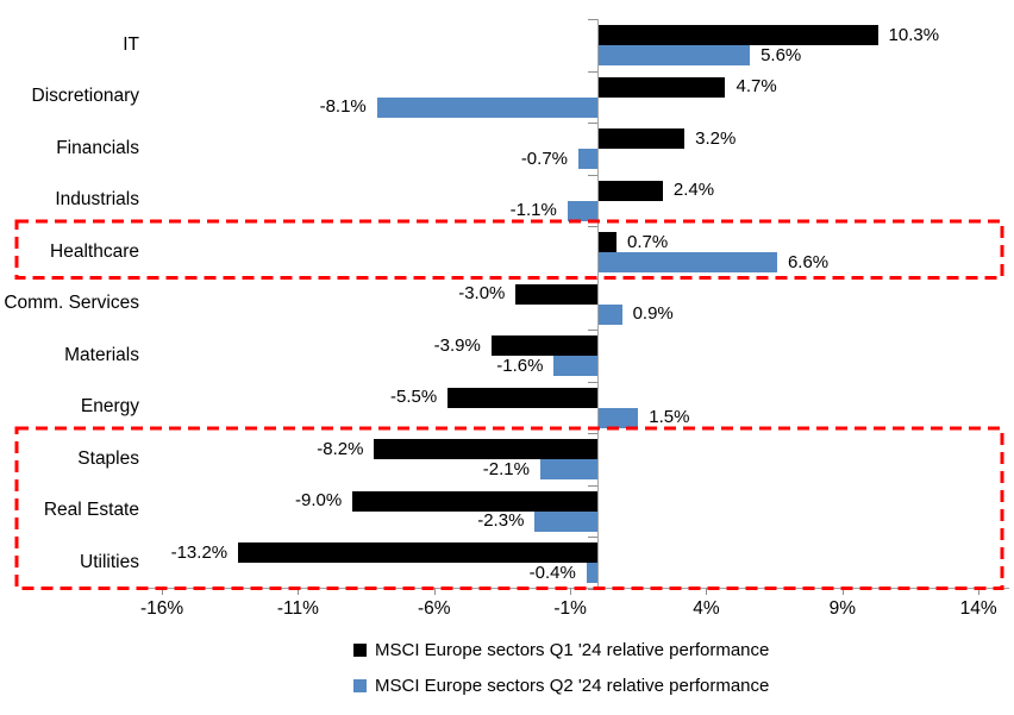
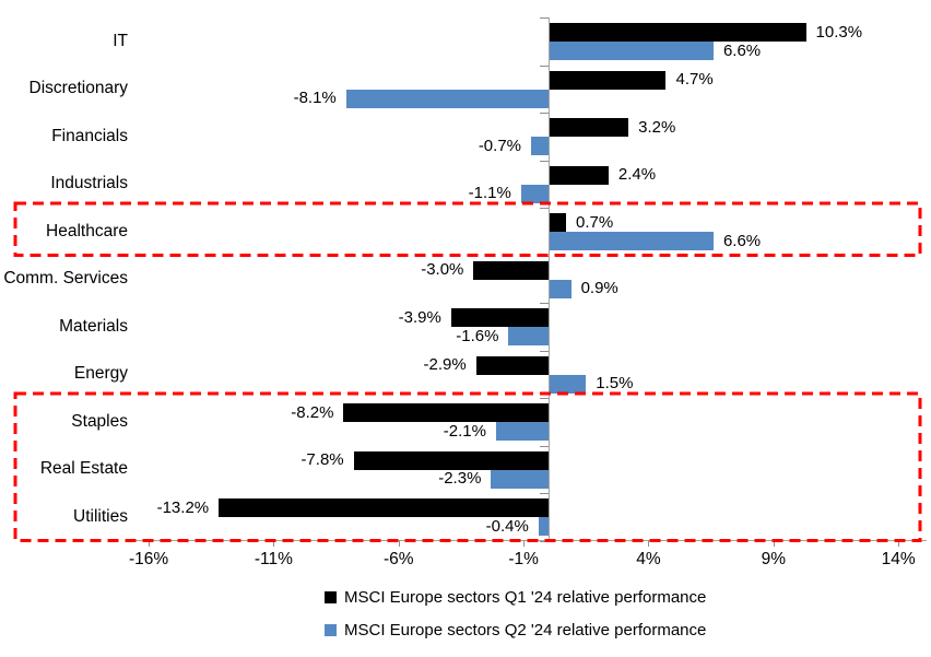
MSCI Europe sectors Q2 '24 relative performance/IT: 5.6% -> 6.6%
MSCI Europe sectors Q1 '24 relative performance/Energy: -5.5% -> -2.9%
MSCI Europe sectors Q1 '24 relative performance/Real Estate: -9.0% -> -7.8%
